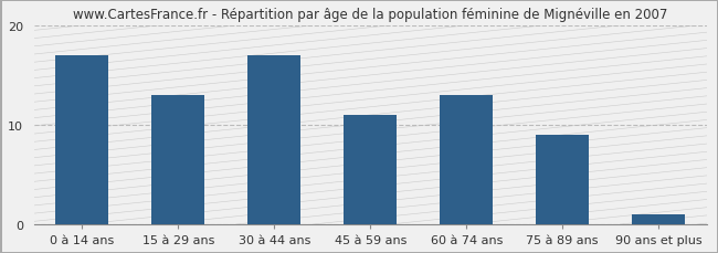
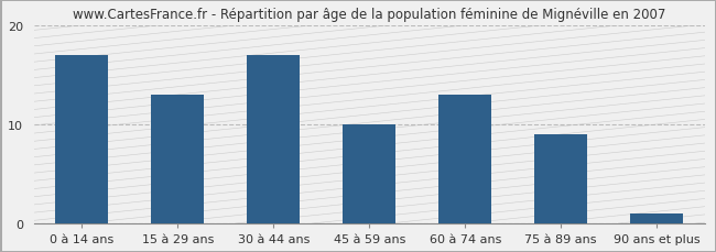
45 à 59 ans: 11 -> 10
